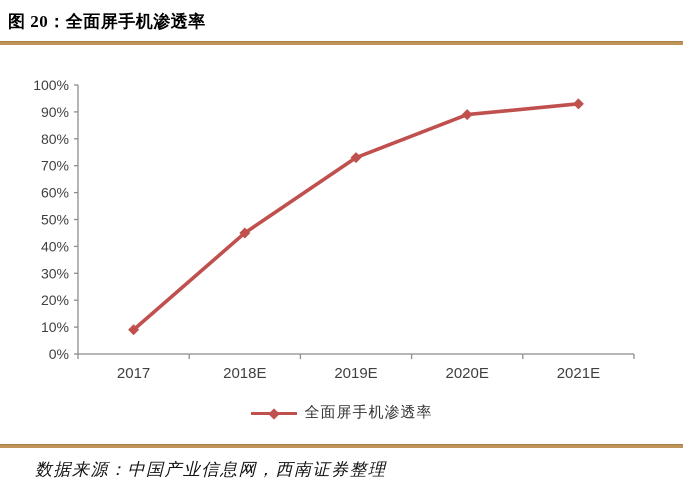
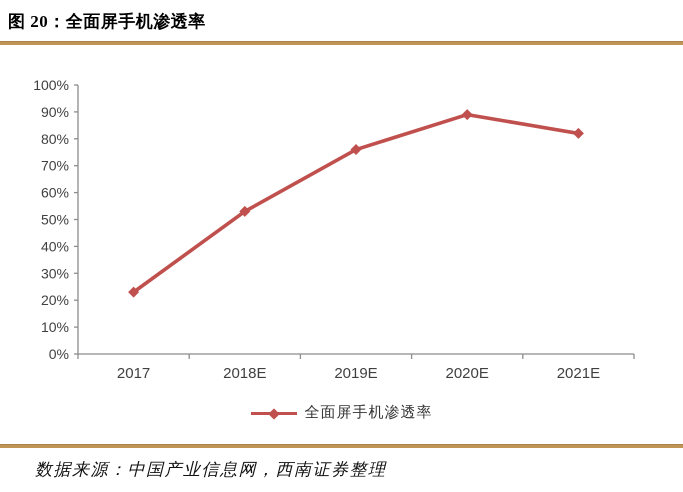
2017: 9% -> 23%
2018E: 45% -> 53%
2019E: 73% -> 76%
2021E: 93% -> 82%
